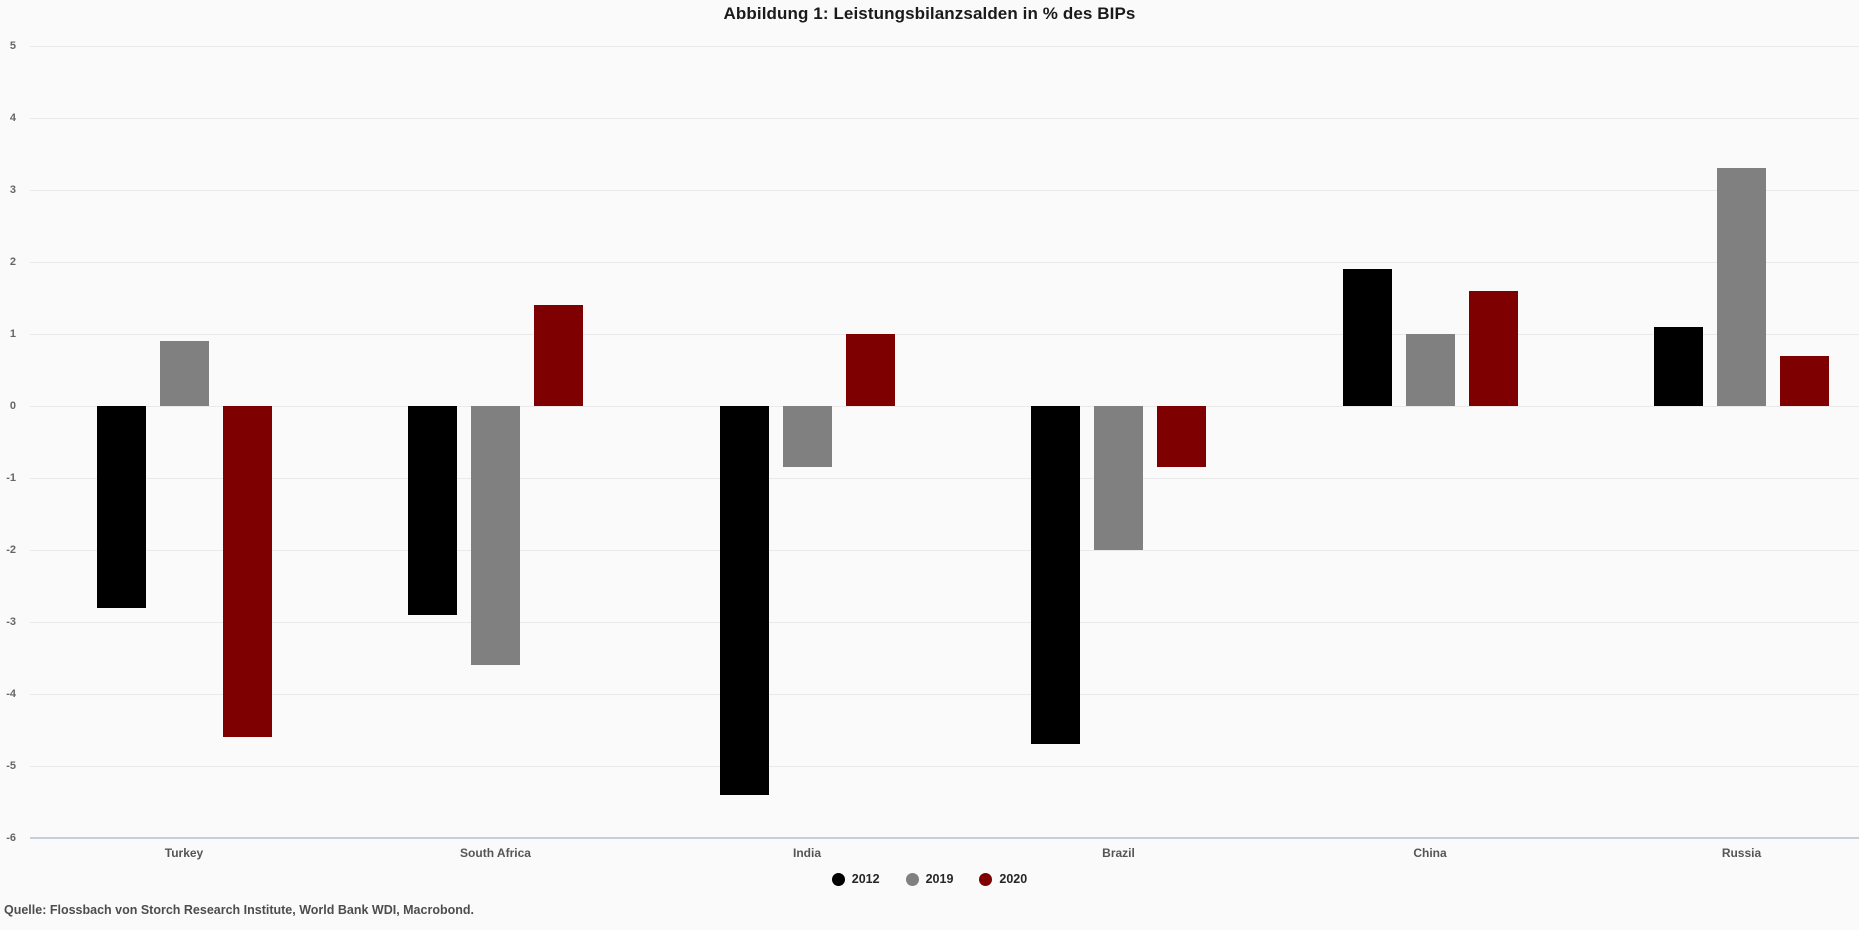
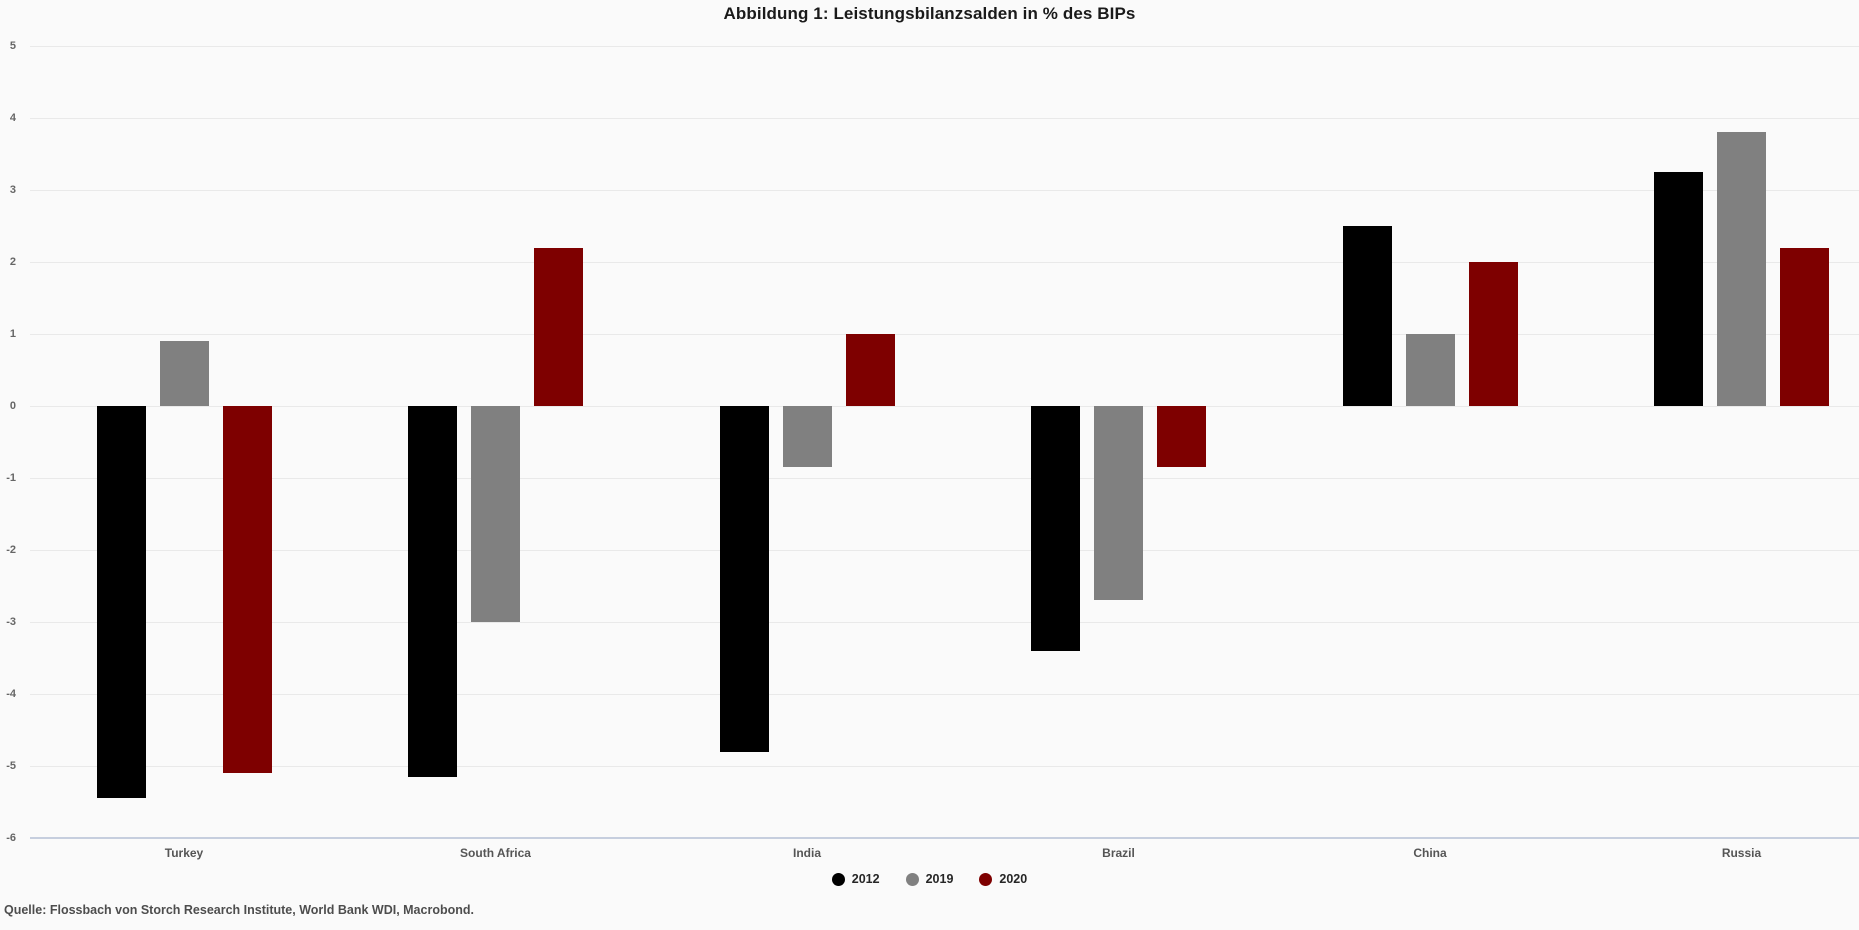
2012/Turkey: -2.8 -> -5.5
2020/Turkey: -4.6 -> -5.1
2012/South Africa: -2.9 -> -5.2
2019/South Africa: -3.6 -> -3.0
2020/South Africa: 1.4 -> 2.2
2012/India: -5.4 -> -4.8
2012/Brazil: -4.7 -> -3.4
2019/Brazil: -2.0 -> -2.7
2012/China: 1.9 -> 2.5
2020/China: 1.6 -> 2.0
2012/Russia: 1.1 -> 3.2
2019/Russia: 3.3 -> 3.8
2020/Russia: 0.7 -> 2.2
